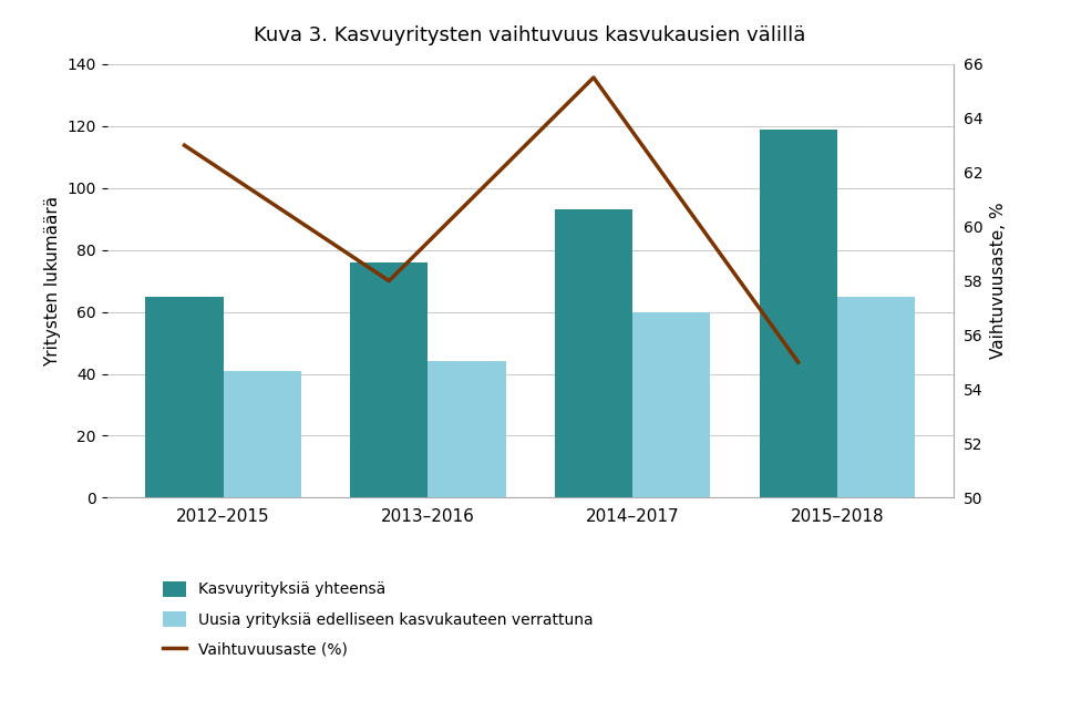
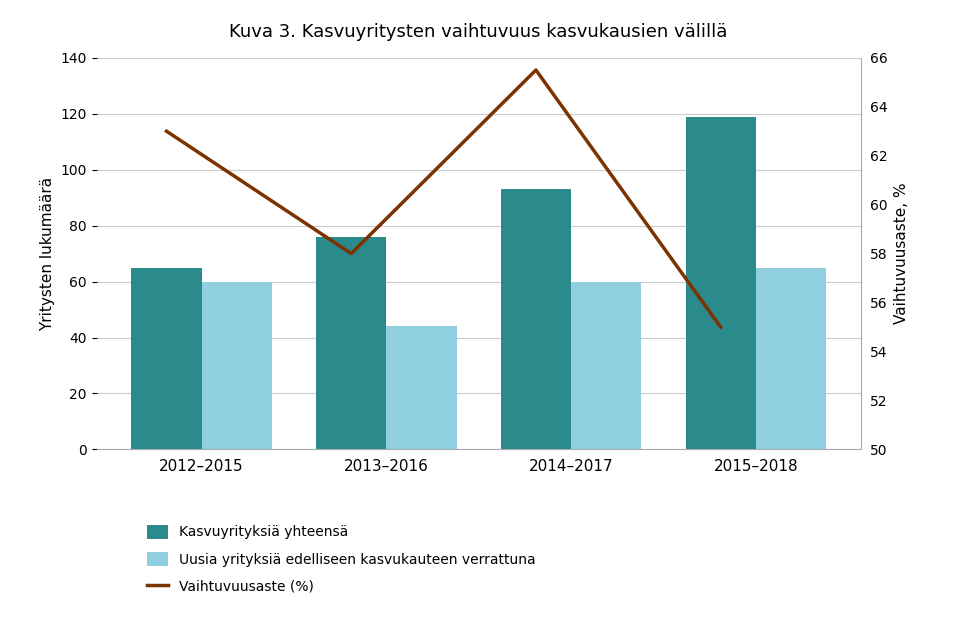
Uusia yrityksiä edelliseen kasvukauteen verrattuna/2012–2015: 41 -> 60
